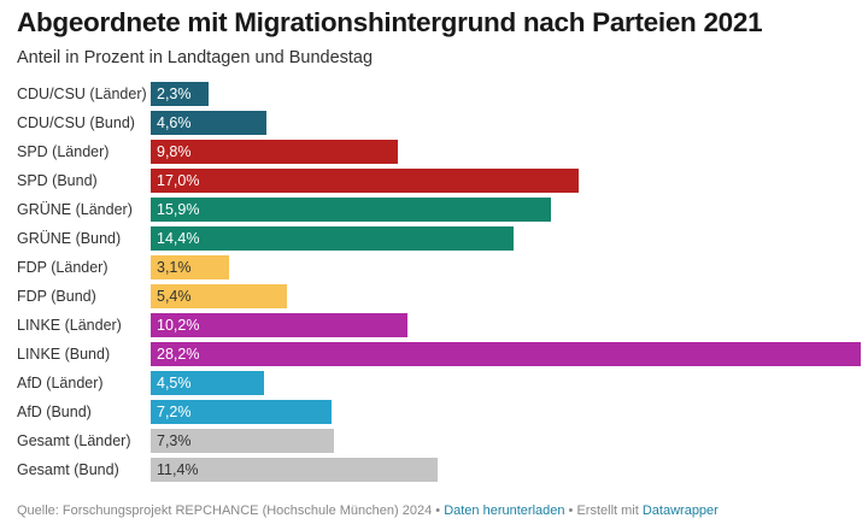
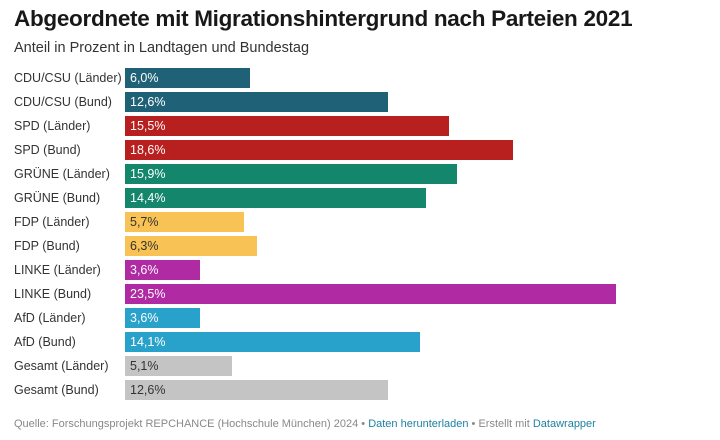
CDU/CSU (Länder): 2,3% -> 6,0%
CDU/CSU (Bund): 4,6% -> 12,6%
SPD (Länder): 9,8% -> 15,5%
SPD (Bund): 17,0% -> 18,6%
FDP (Länder): 3,1% -> 5,7%
FDP (Bund): 5,4% -> 6,3%
LINKE (Länder): 10,2% -> 3,6%
LINKE (Bund): 28,2% -> 23,5%
AfD (Länder): 4,5% -> 3,6%
AfD (Bund): 7,2% -> 14,1%
Gesamt (Länder): 7,3% -> 5,1%
Gesamt (Bund): 11,4% -> 12,6%
